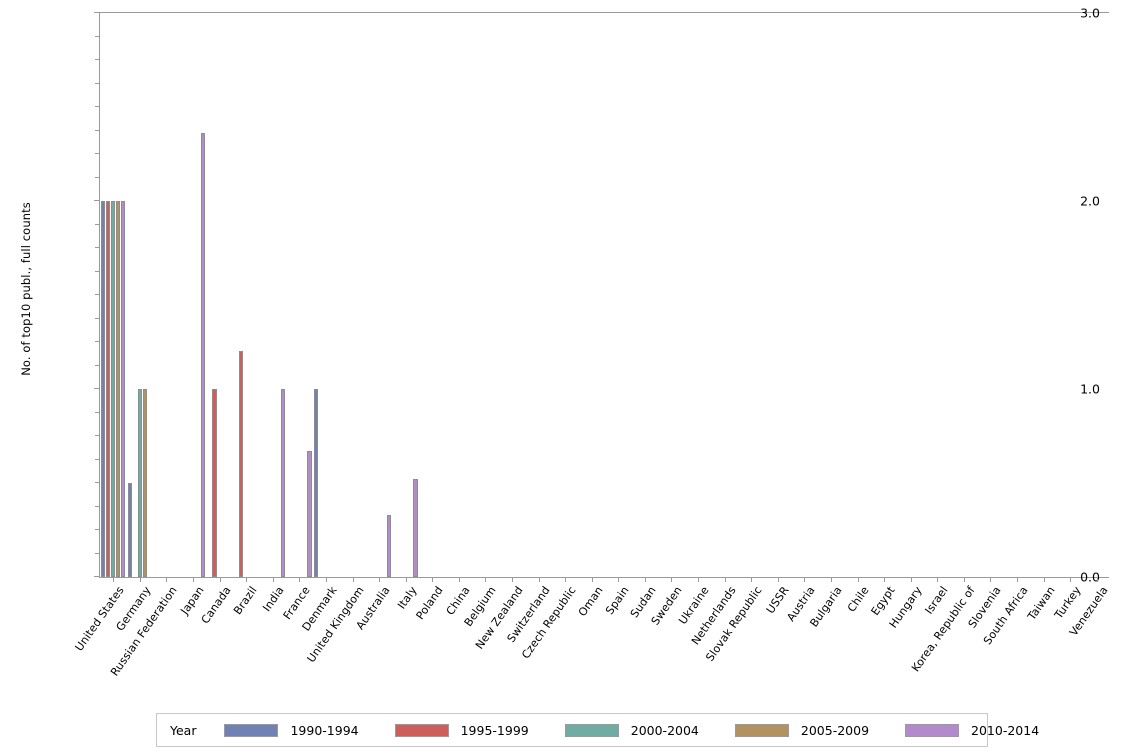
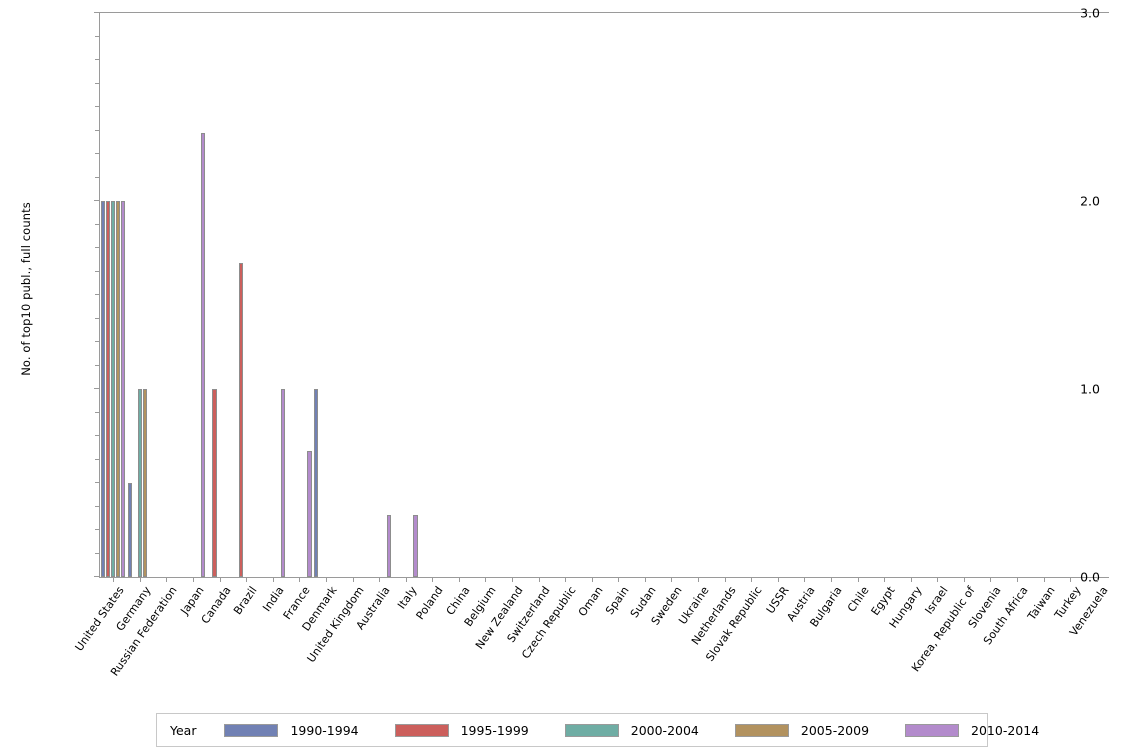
1995-1999/Brazil: 1.20 -> 1.67
2010-2014/Italy: 0.52 -> 0.33
